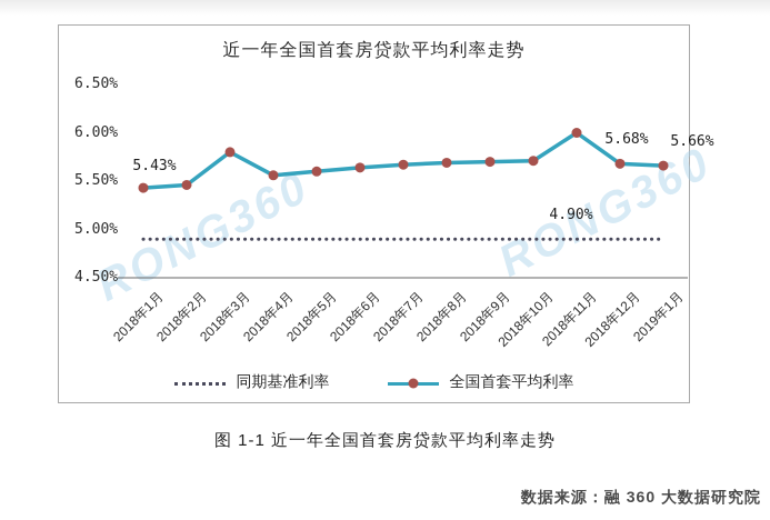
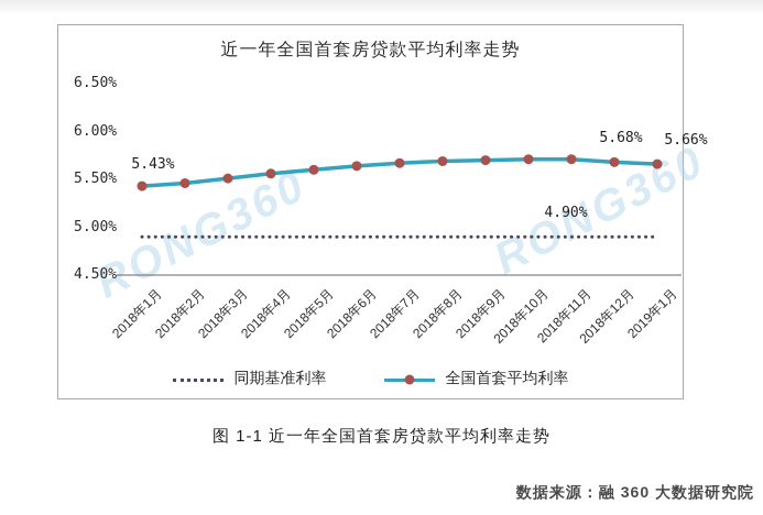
全国首套平均利率/2018年3月: 5.8% -> 5.5%
全国首套平均利率/2018年11月: 6.0% -> 5.7%
